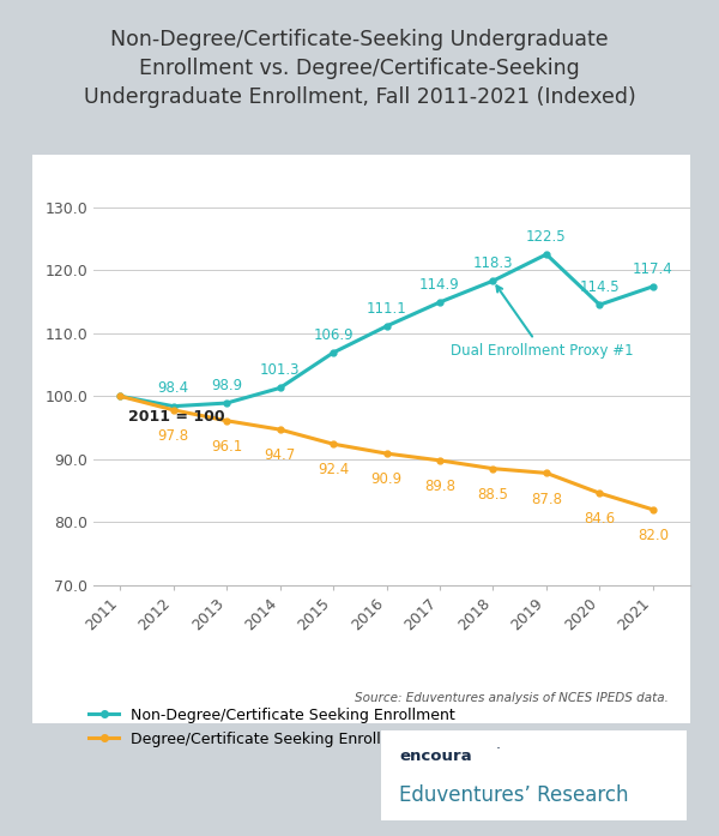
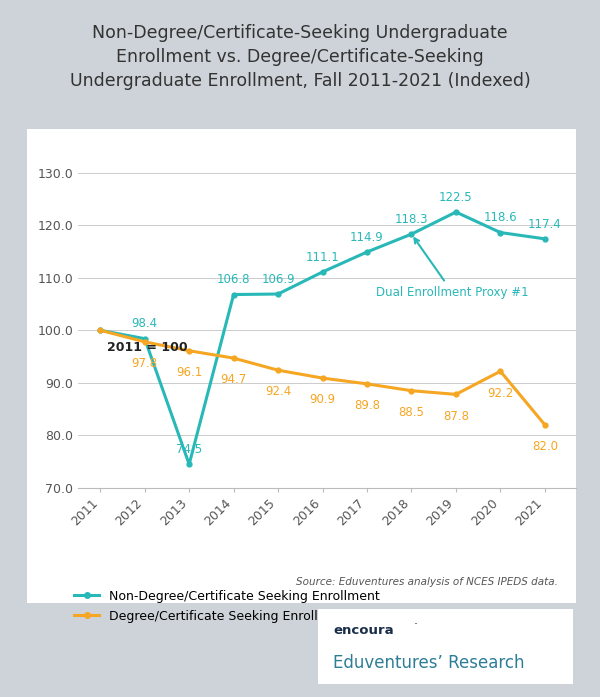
Non-Degree/Certificate Seeking Enrollment/2013: 98.9 -> 74.5
Non-Degree/Certificate Seeking Enrollment/2014: 101.3 -> 106.8
Non-Degree/Certificate Seeking Enrollment/2020: 114.5 -> 118.6
Degree/Certificate Seeking Enrollment/2020: 84.6 -> 92.2
